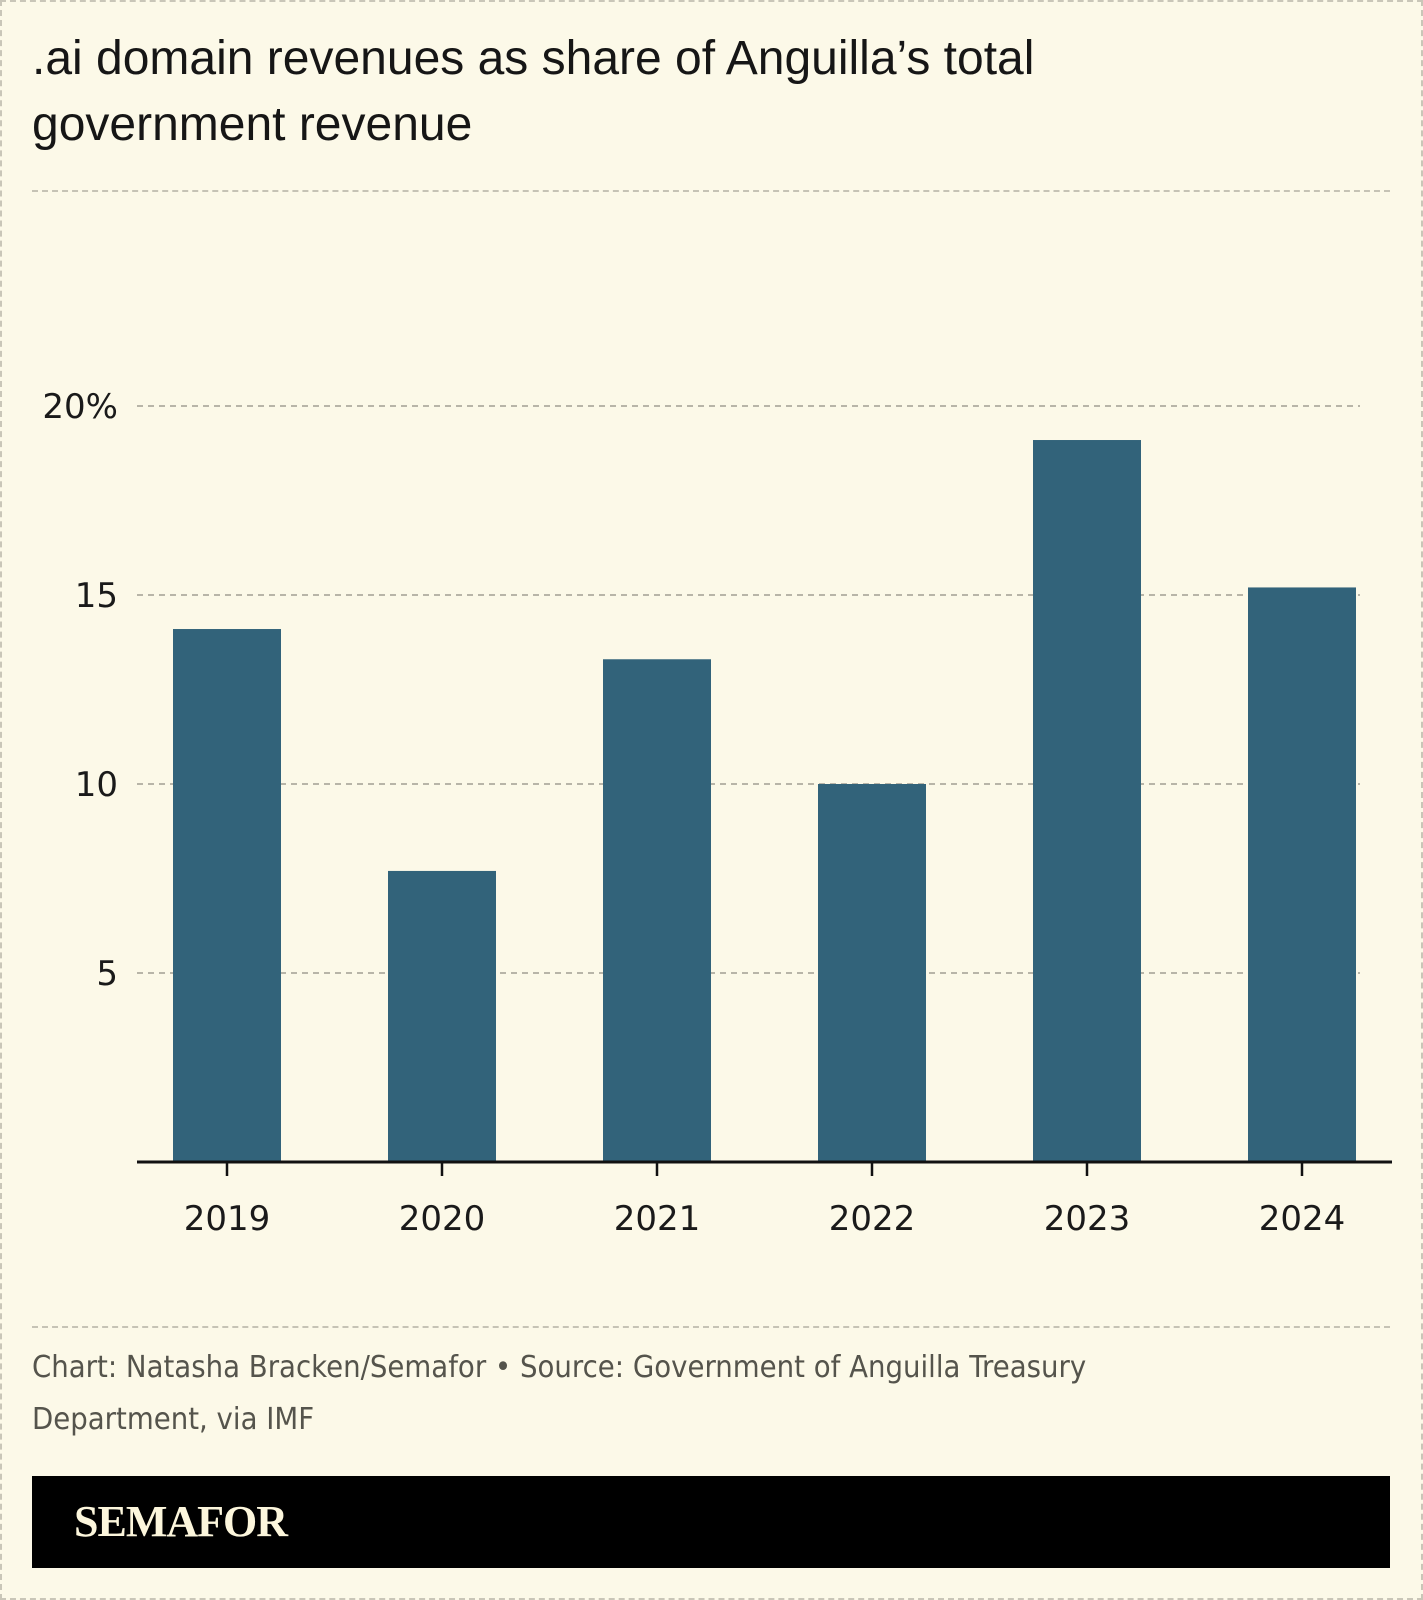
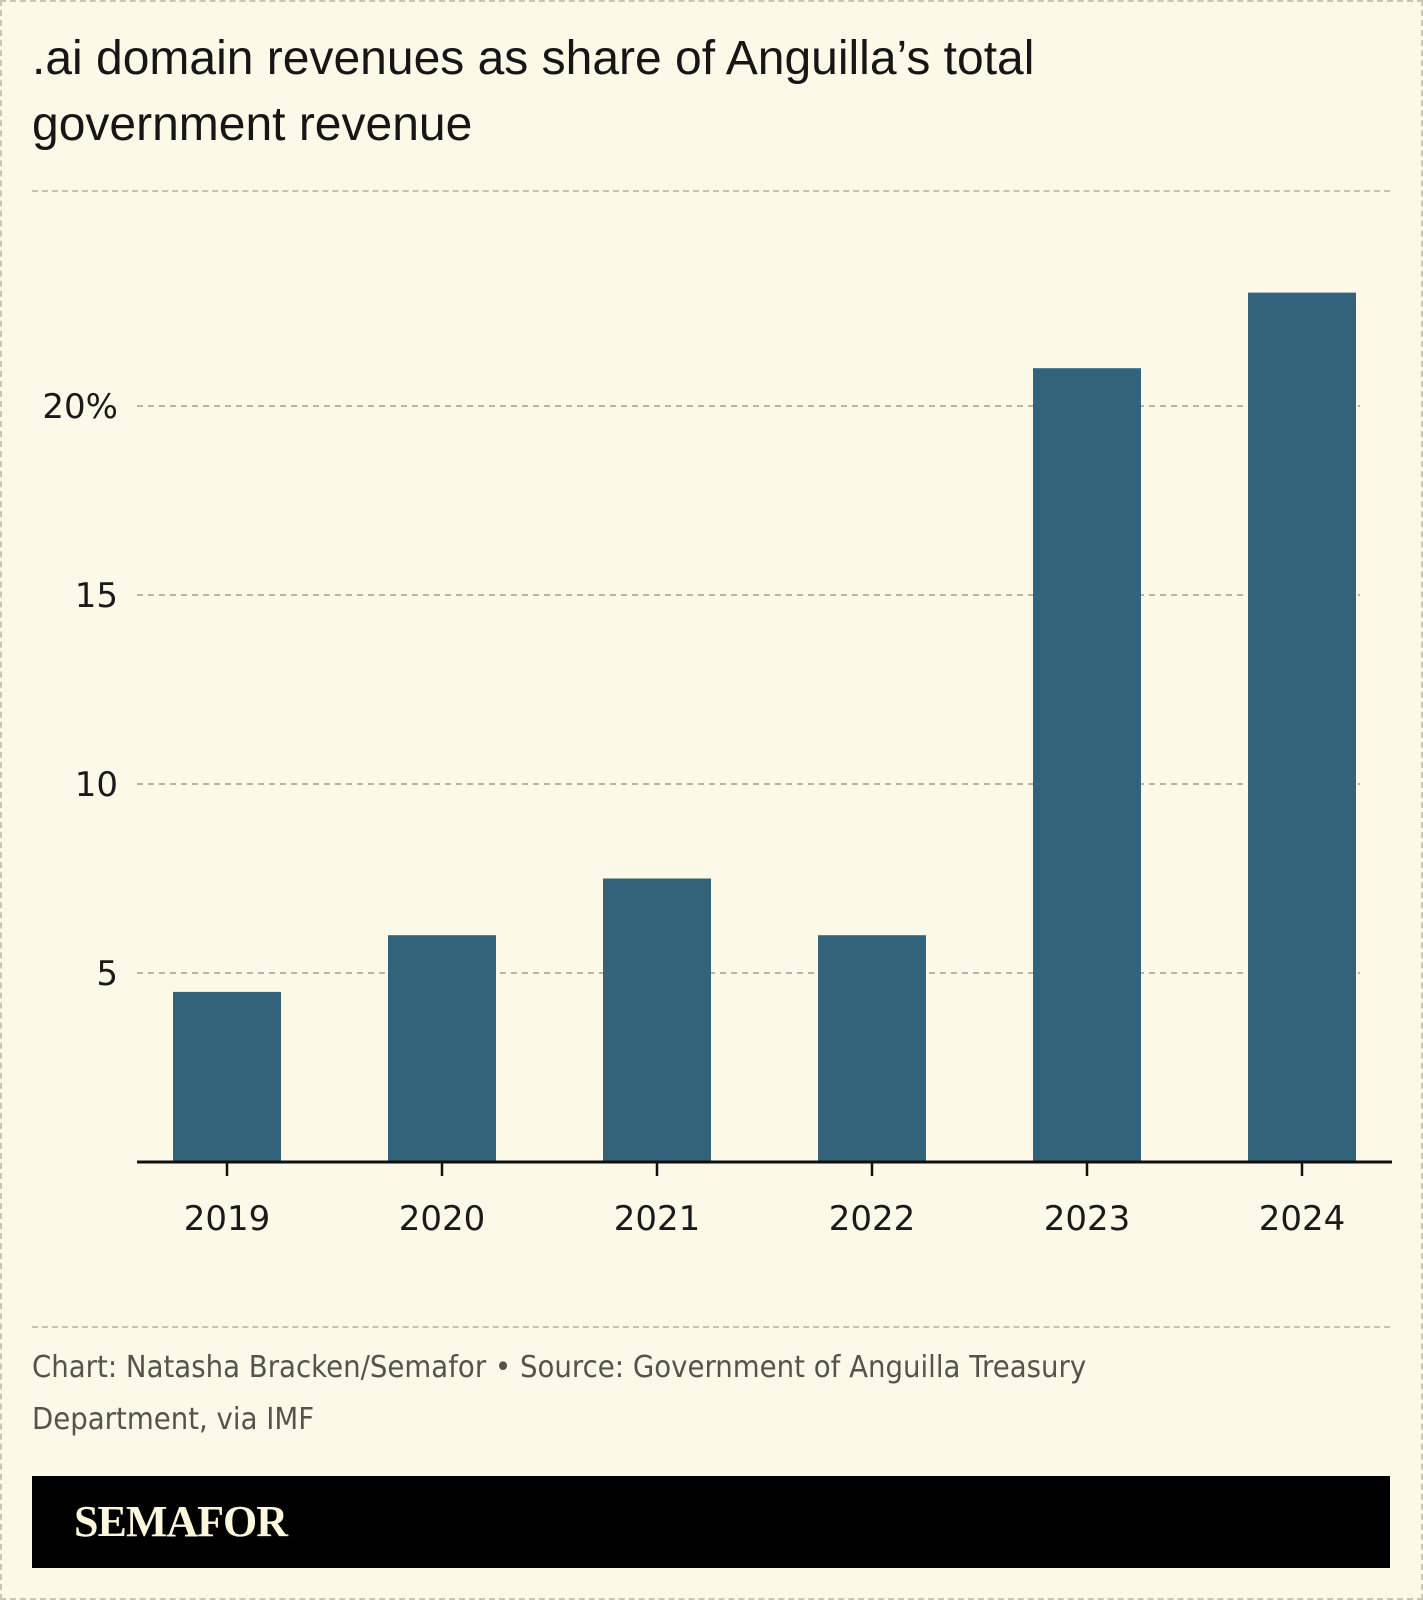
2019: 14.1% -> 4.5%
2020: 7.7% -> 6.0%
2021: 13.3% -> 7.5%
2022: 10.0% -> 6.0%
2023: 19.1% -> 21.0%
2024: 15.2% -> 23.0%
